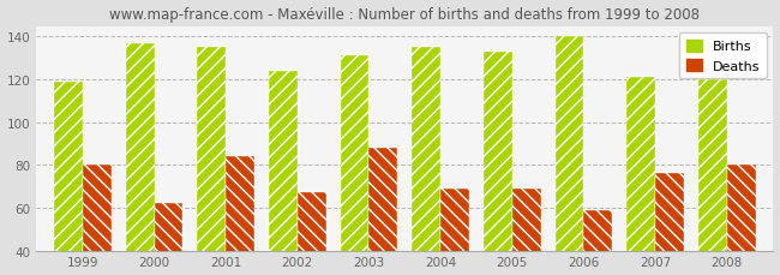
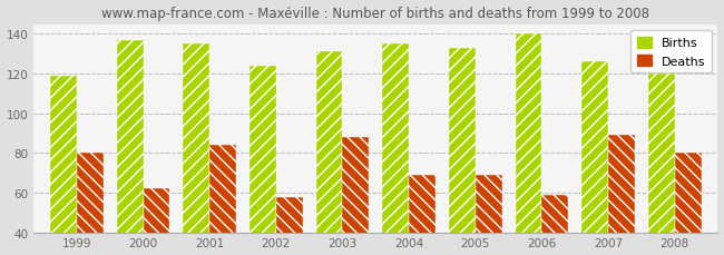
Deaths/2002: 67 -> 58
Births/2007: 121 -> 126
Deaths/2007: 76 -> 89
